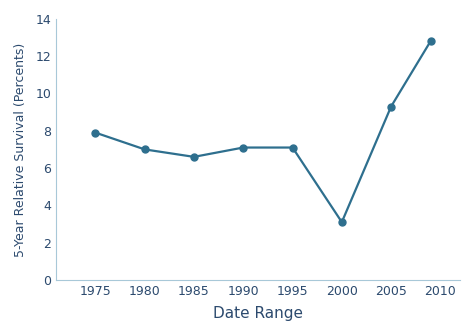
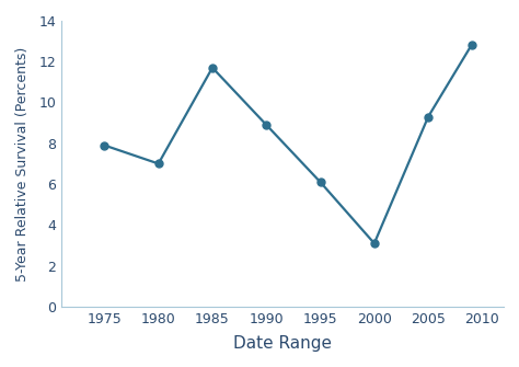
1985: 6.6 -> 11.7
1990: 7.1 -> 8.9
1995: 7.1 -> 6.1
